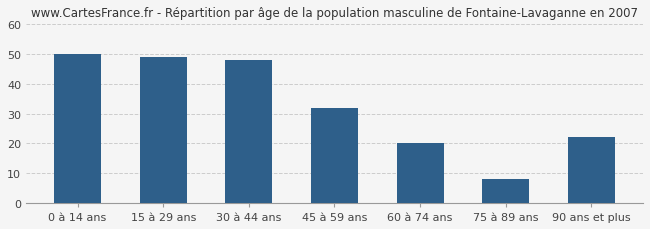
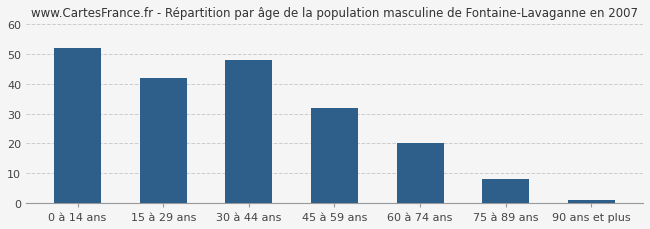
0 à 14 ans: 50 -> 52
15 à 29 ans: 49 -> 42
90 ans et plus: 22 -> 1
